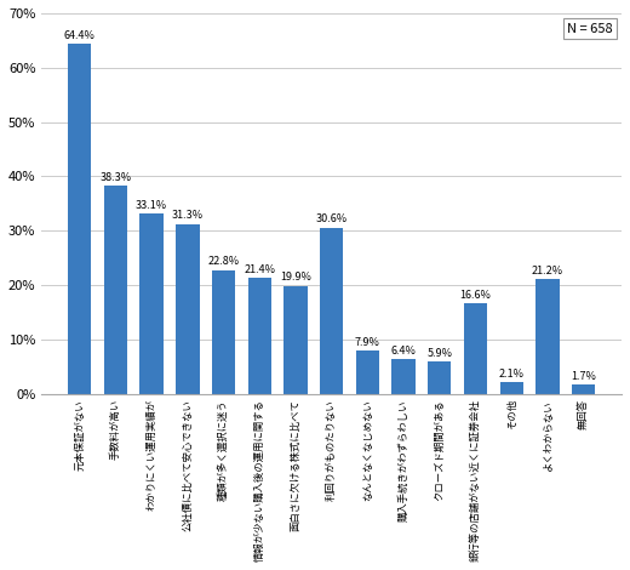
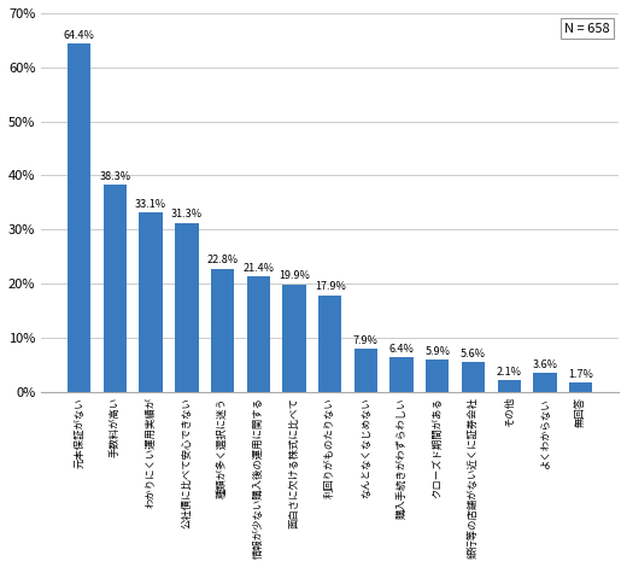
利回りがものたりない: 30.6% -> 17.9%
銀行等の店舗がない近くに証券会社: 16.6% -> 5.6%
よくわからない: 21.2% -> 3.6%
